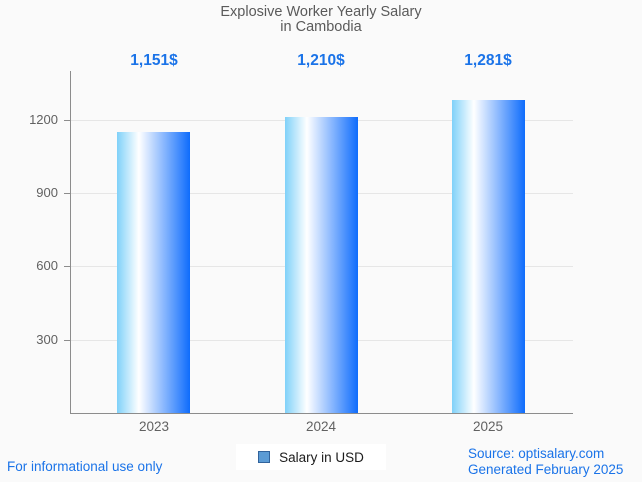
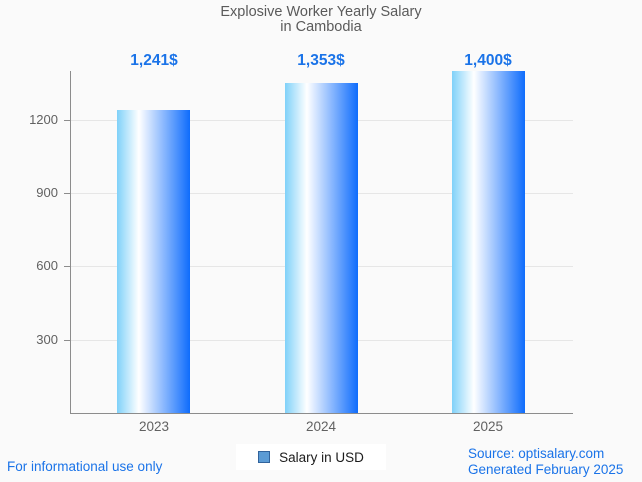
2023: 1,151 -> 1,241
2024: 1,210 -> 1,353
2025: 1,281 -> 1,400
